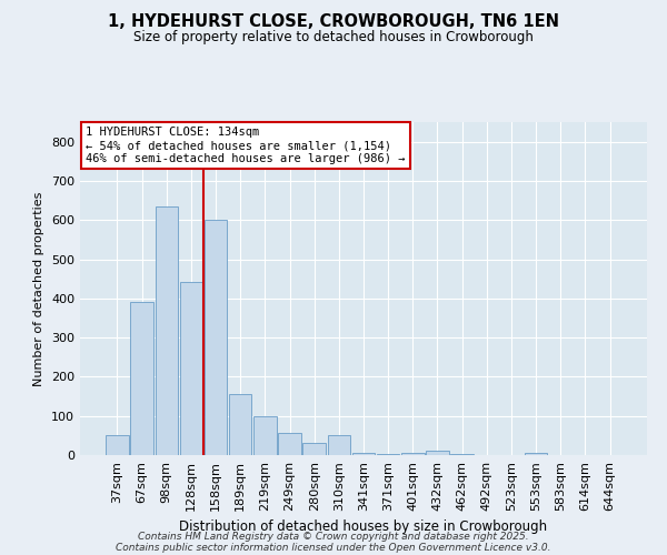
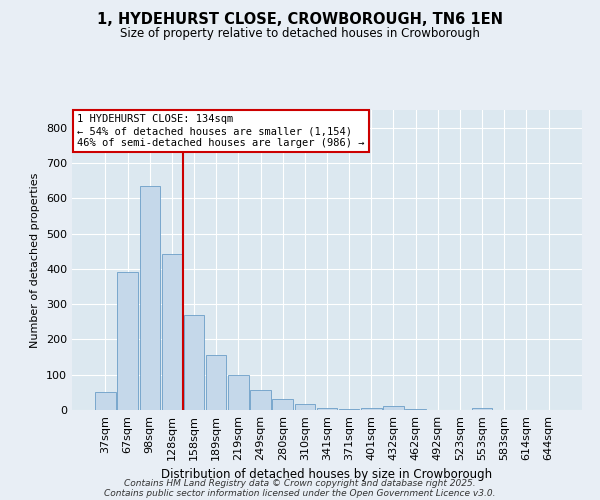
158sqm: 600 -> 270
310sqm: 50 -> 18
